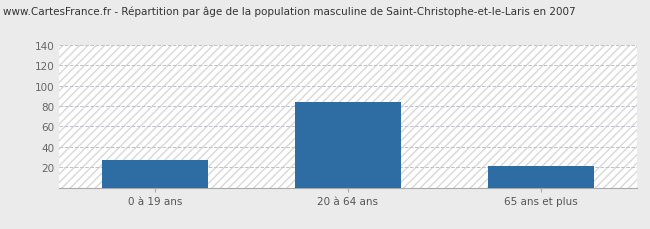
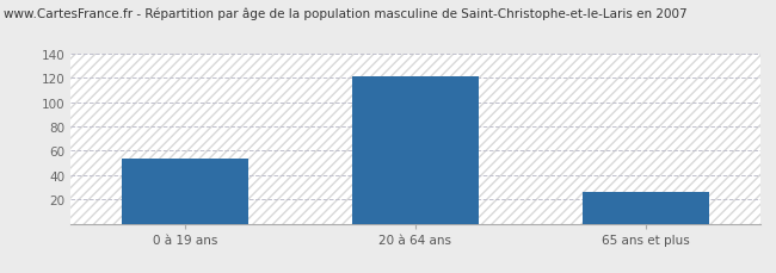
0 à 19 ans: 27 -> 54
20 à 64 ans: 84 -> 121
65 ans et plus: 21 -> 26
